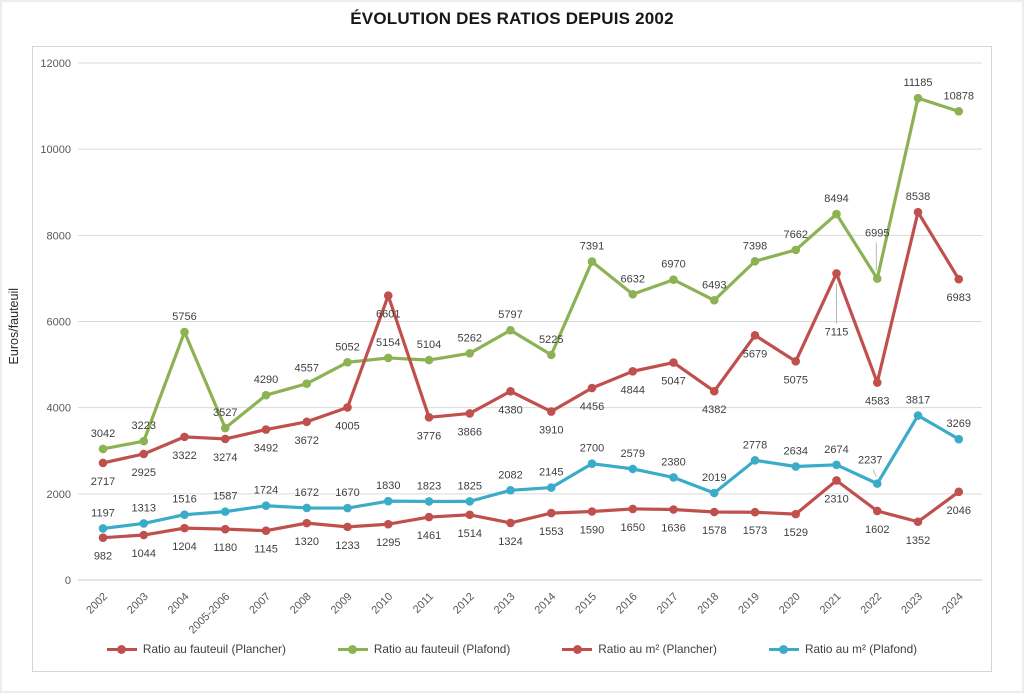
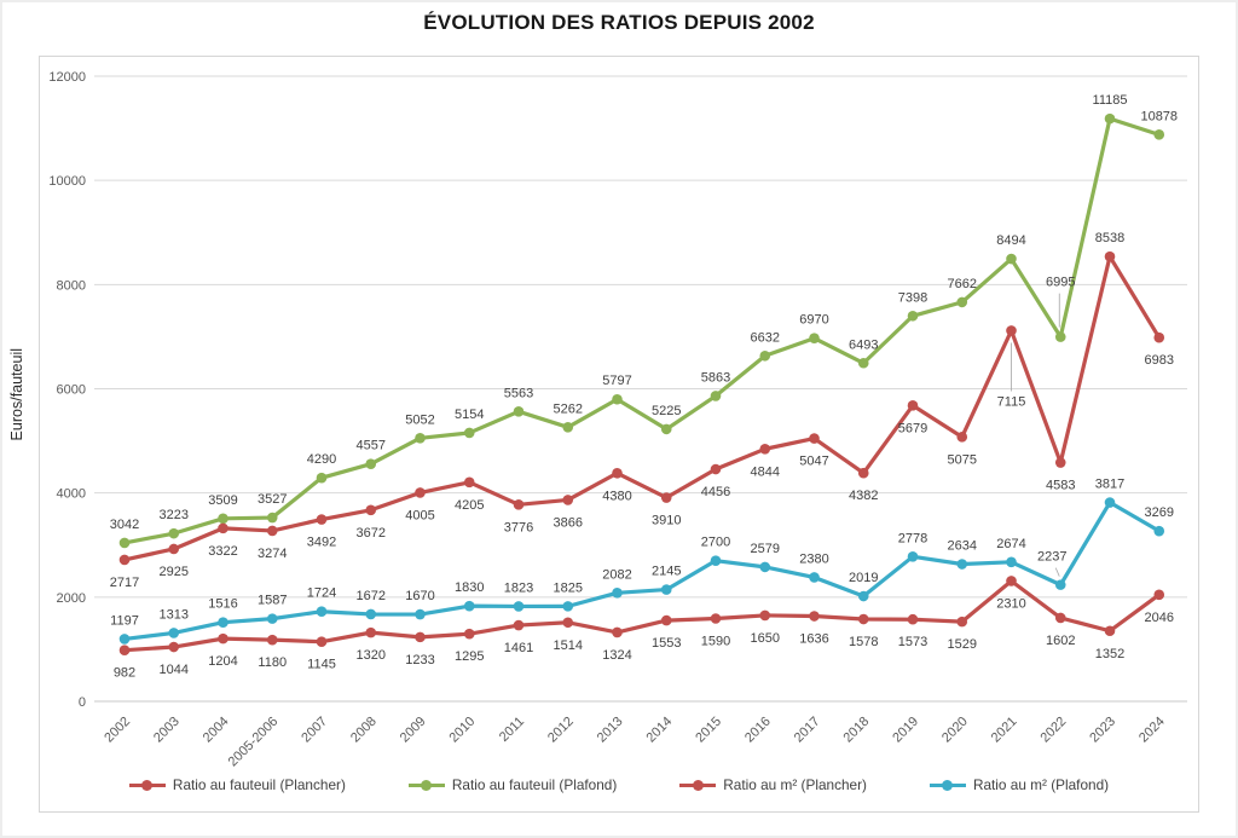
Ratio au fauteuil (Plafond)/2004: 5756 -> 3509
Ratio au fauteuil (Plancher)/2010: 6601 -> 4205
Ratio au fauteuil (Plafond)/2011: 5104 -> 5563
Ratio au fauteuil (Plafond)/2015: 7391 -> 5863
